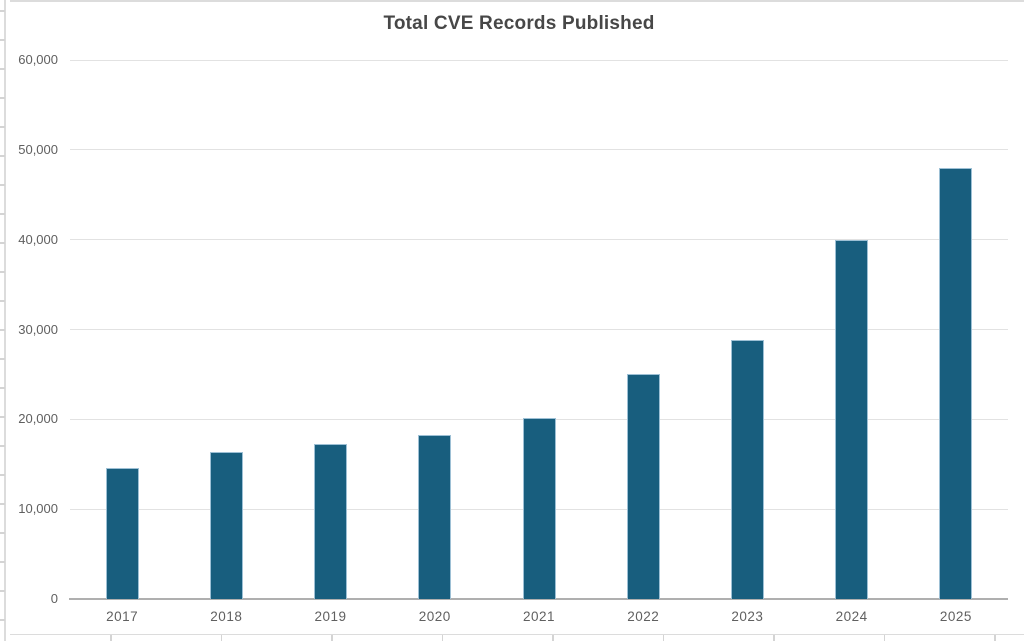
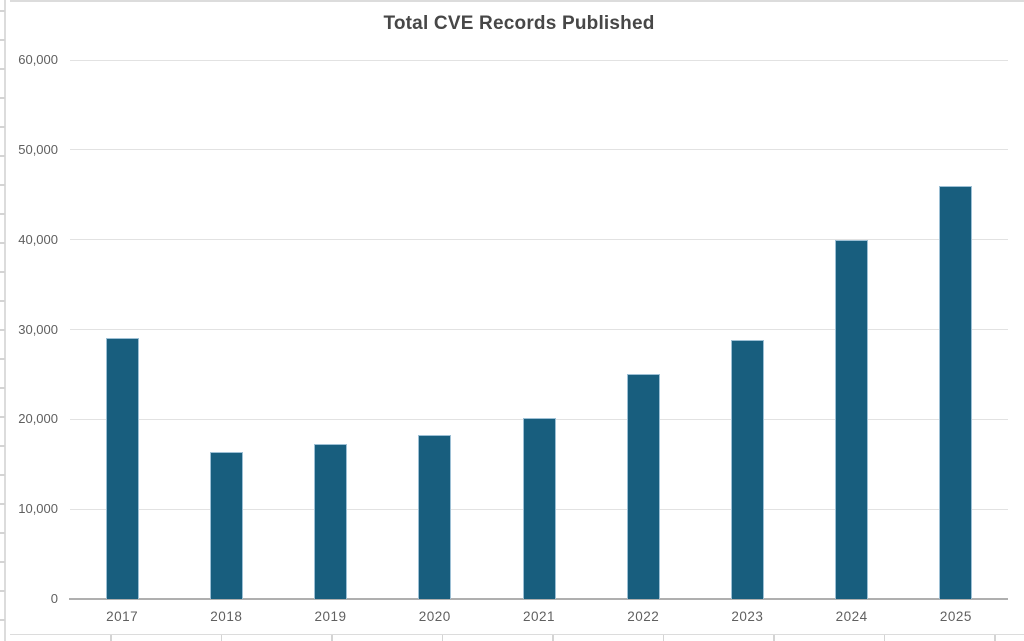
2017: 15000 -> 29000
2025: 48000 -> 46000
